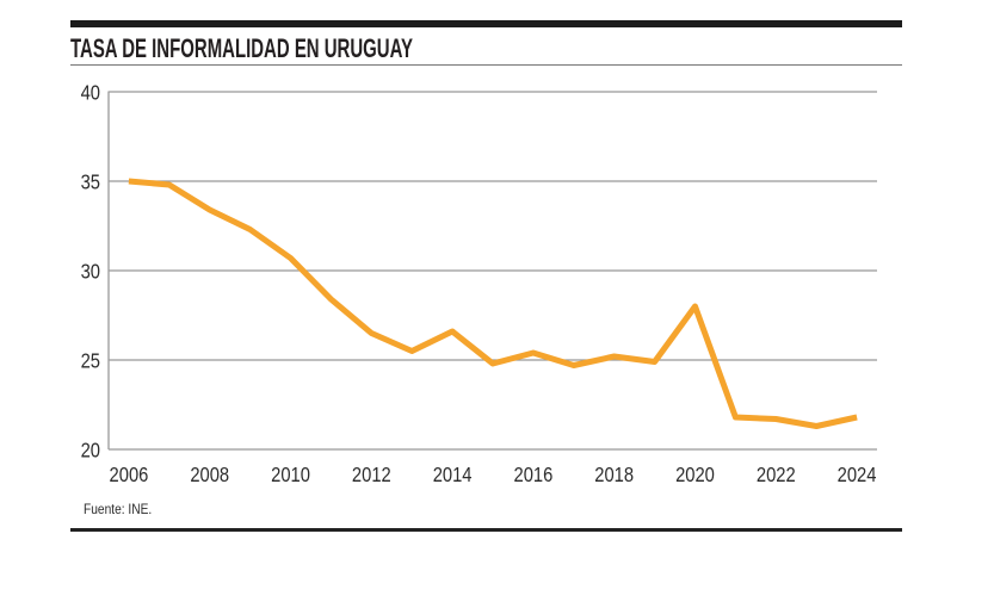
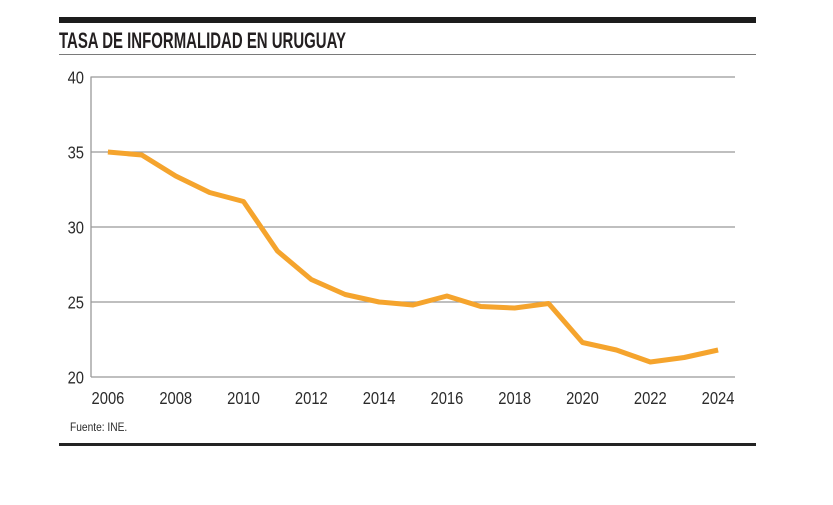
2010: 30.7 -> 31.7
2014: 26.6 -> 25.0
2018: 25.2 -> 24.6
2020: 28.0 -> 22.3
2022: 21.7 -> 21.0
